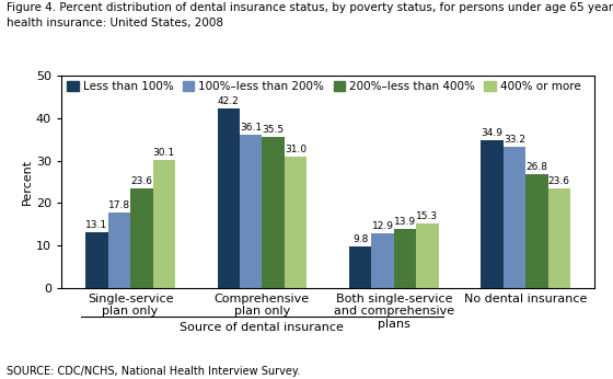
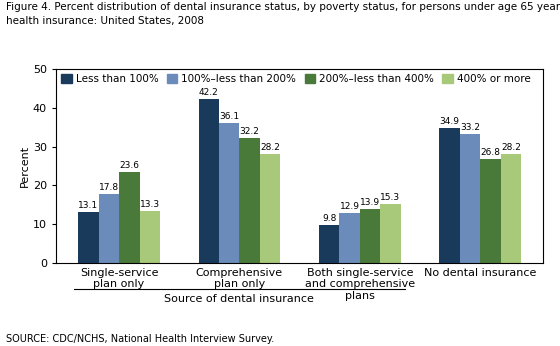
400% or more/Single-service plan only: 30.1 -> 13.3
200%–less than 400%/Comprehensive plan only: 35.5 -> 32.2
400% or more/Comprehensive plan only: 31.0 -> 28.2
400% or more/No dental insurance: 23.6 -> 28.2
